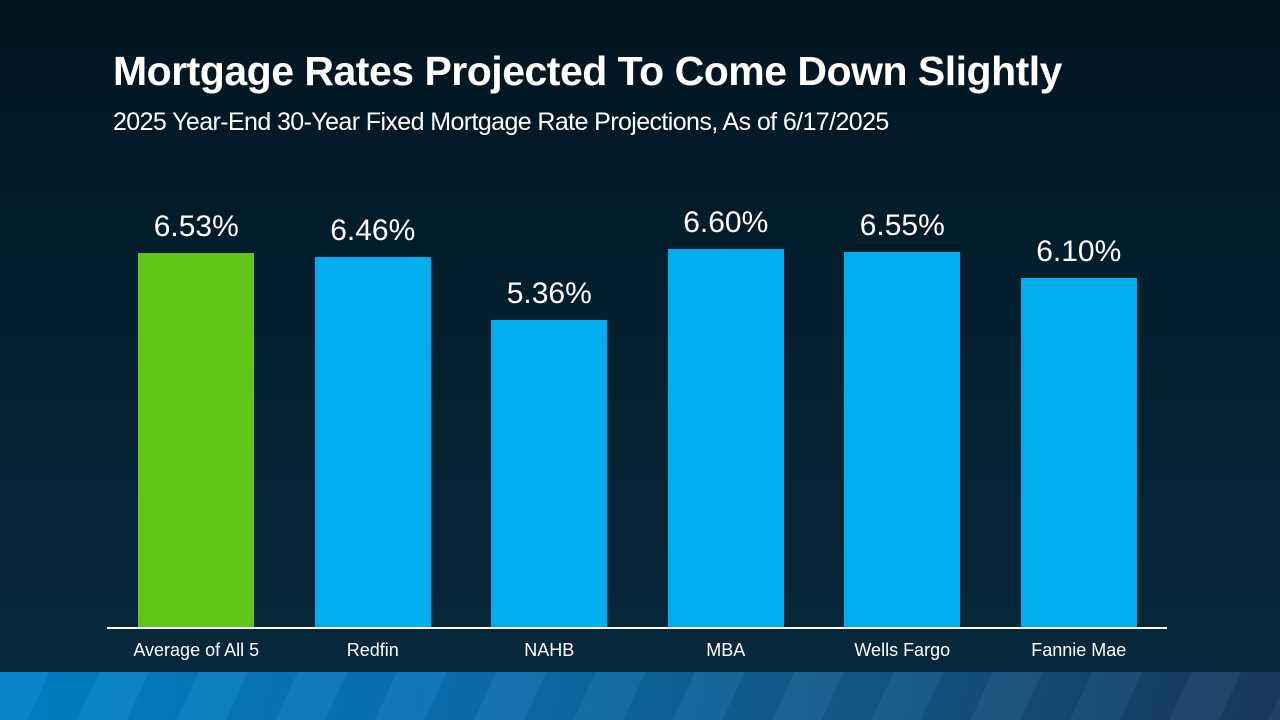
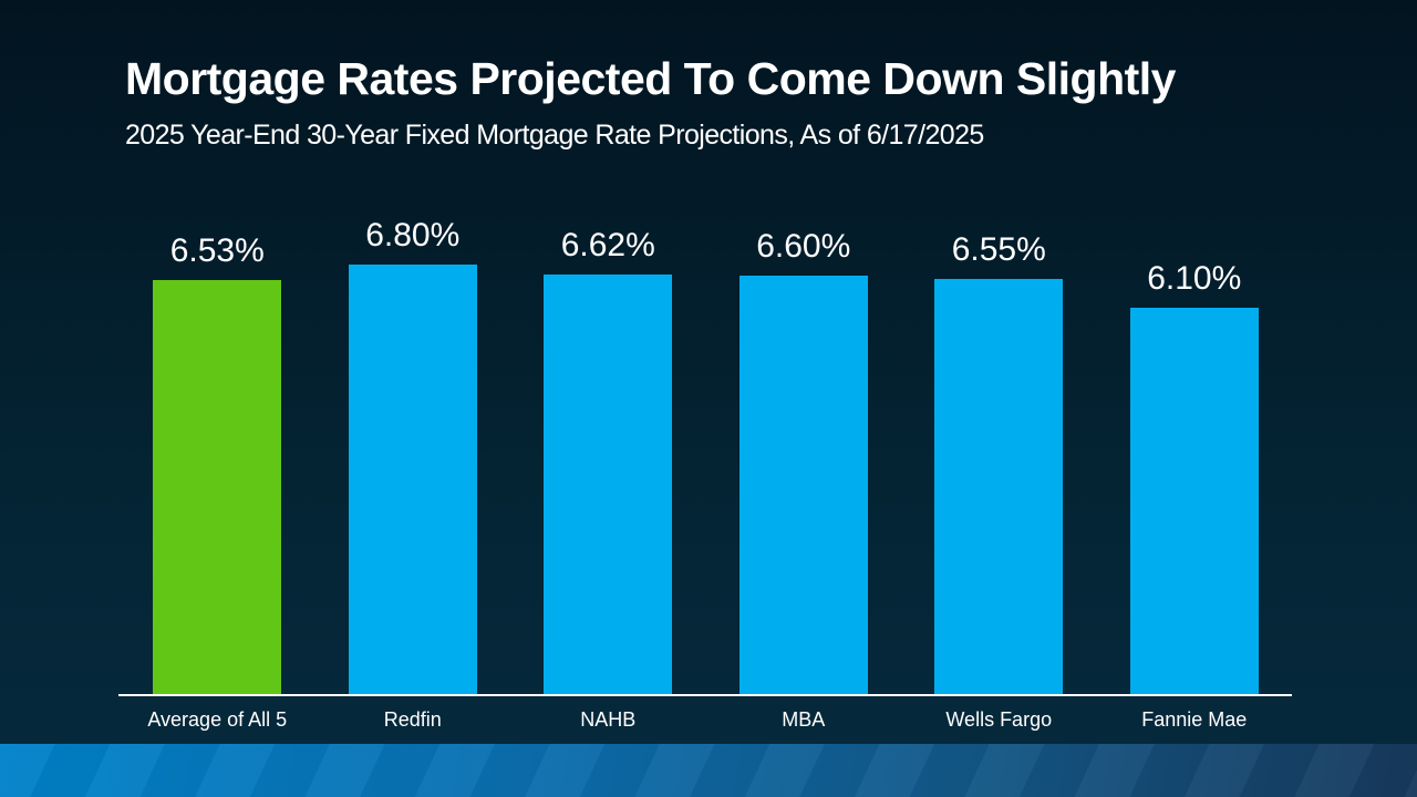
Redfin: 6.46% -> 6.80%
NAHB: 5.36% -> 6.62%
